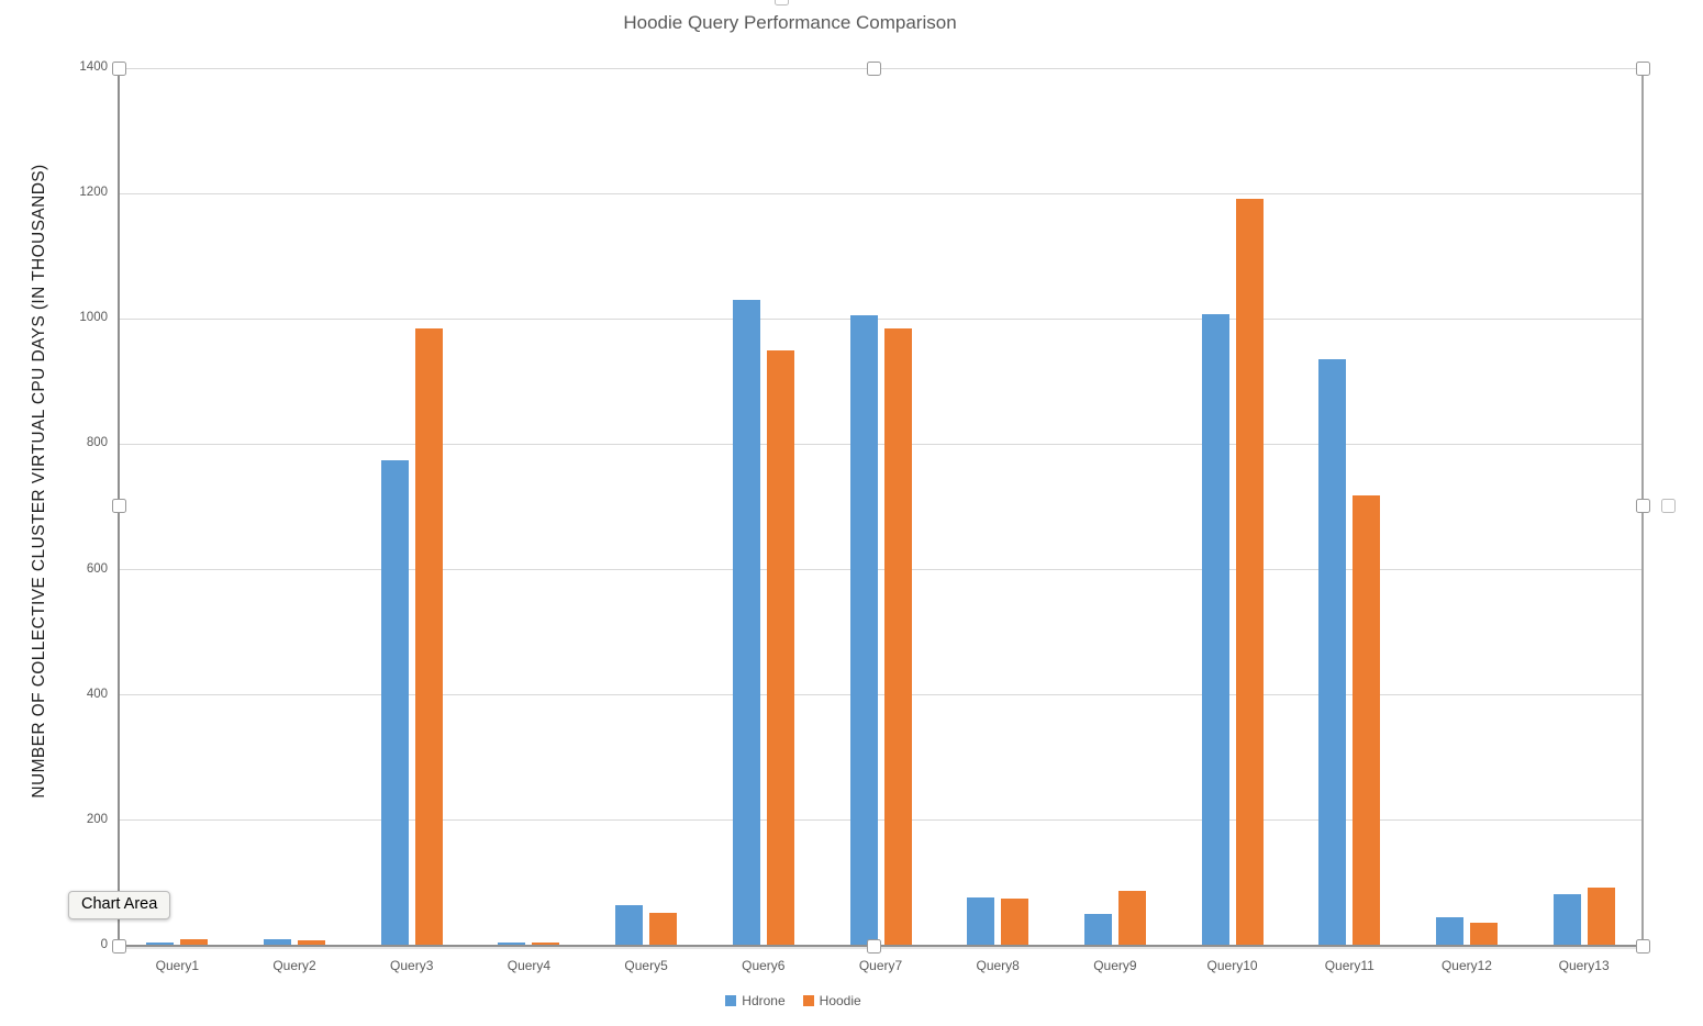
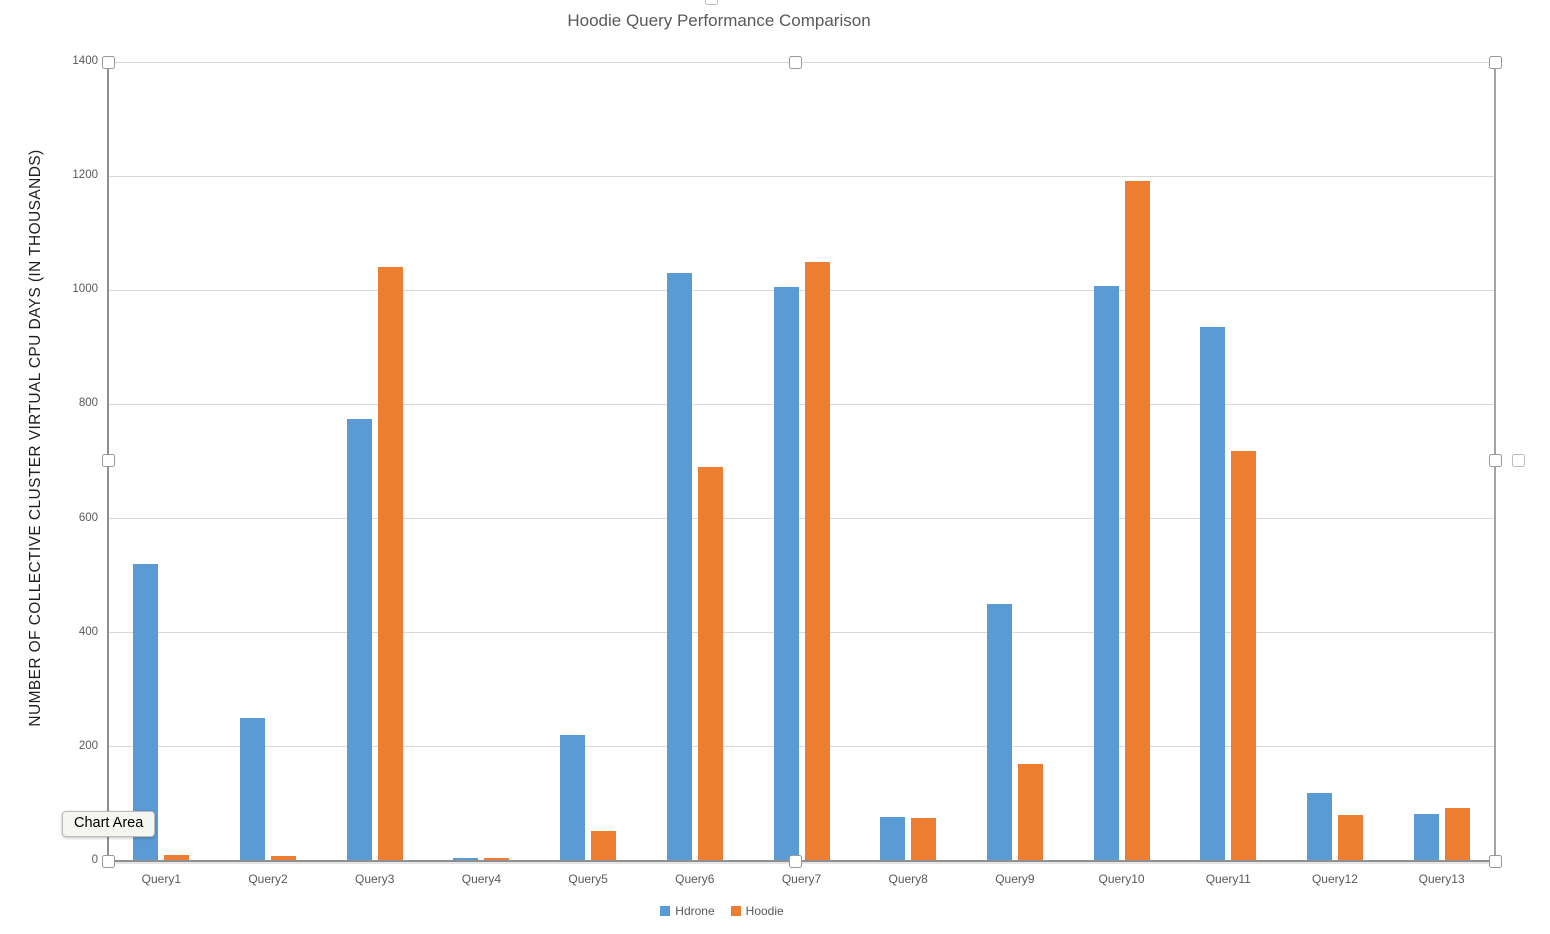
Hdrone/Query1: 10 -> 520
Hdrone/Query2: 10 -> 250
Hoodie/Query3: 980 -> 1040
Hdrone/Query5: 60 -> 220
Hoodie/Query6: 950 -> 690
Hoodie/Query7: 980 -> 1050
Hdrone/Query9: 50 -> 450
Hoodie/Query9: 90 -> 170
Hdrone/Query12: 40 -> 120
Hoodie/Query12: 40 -> 80
